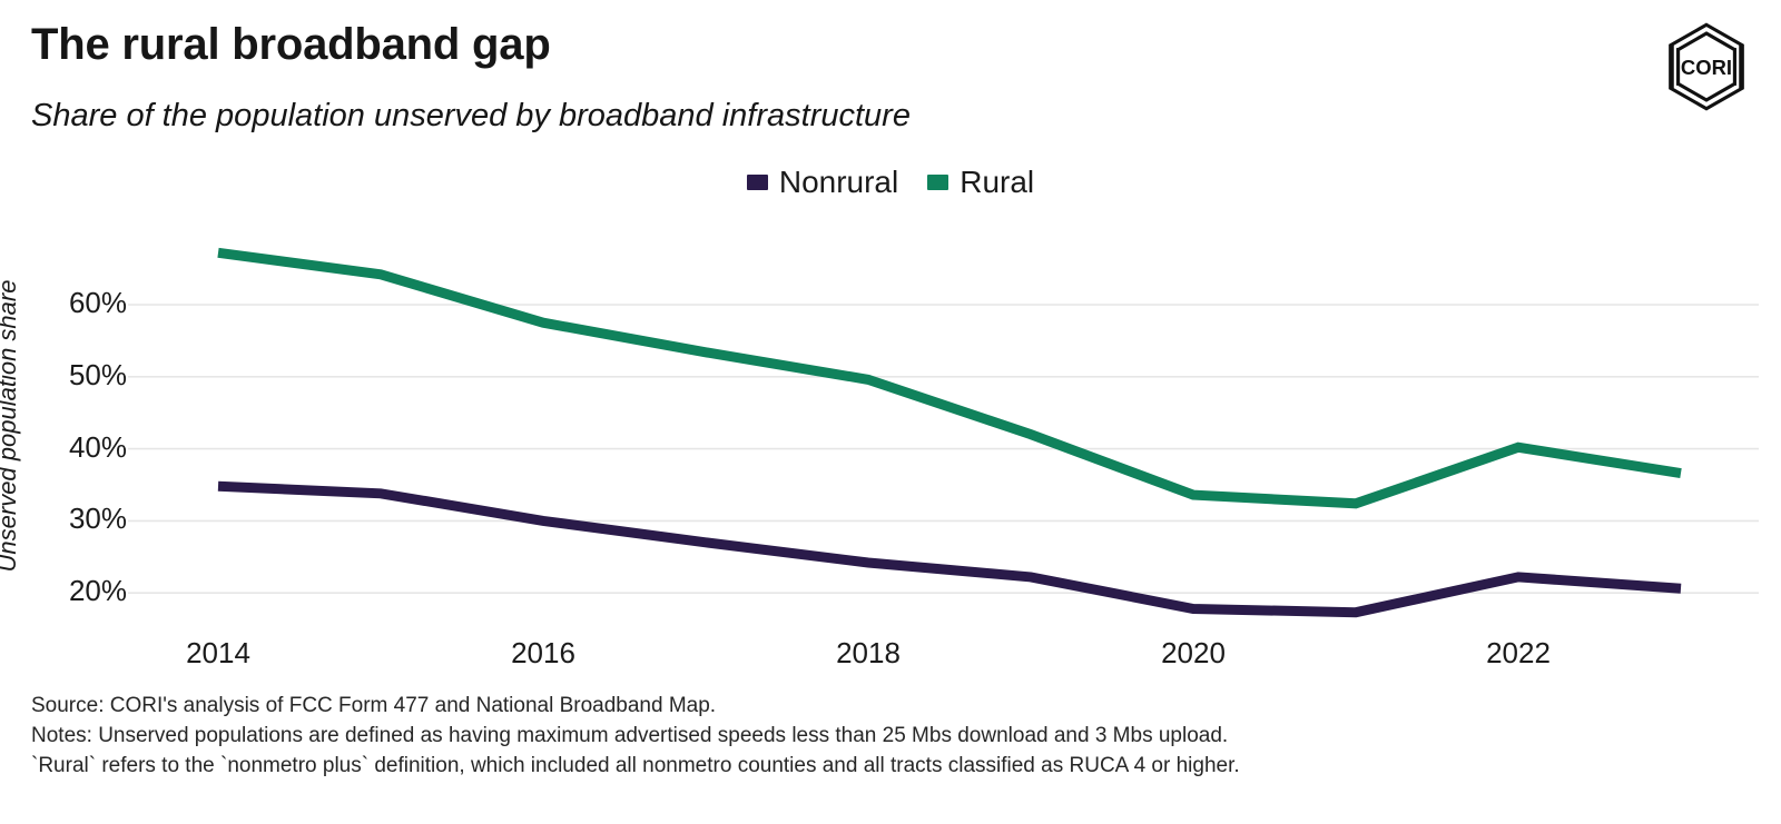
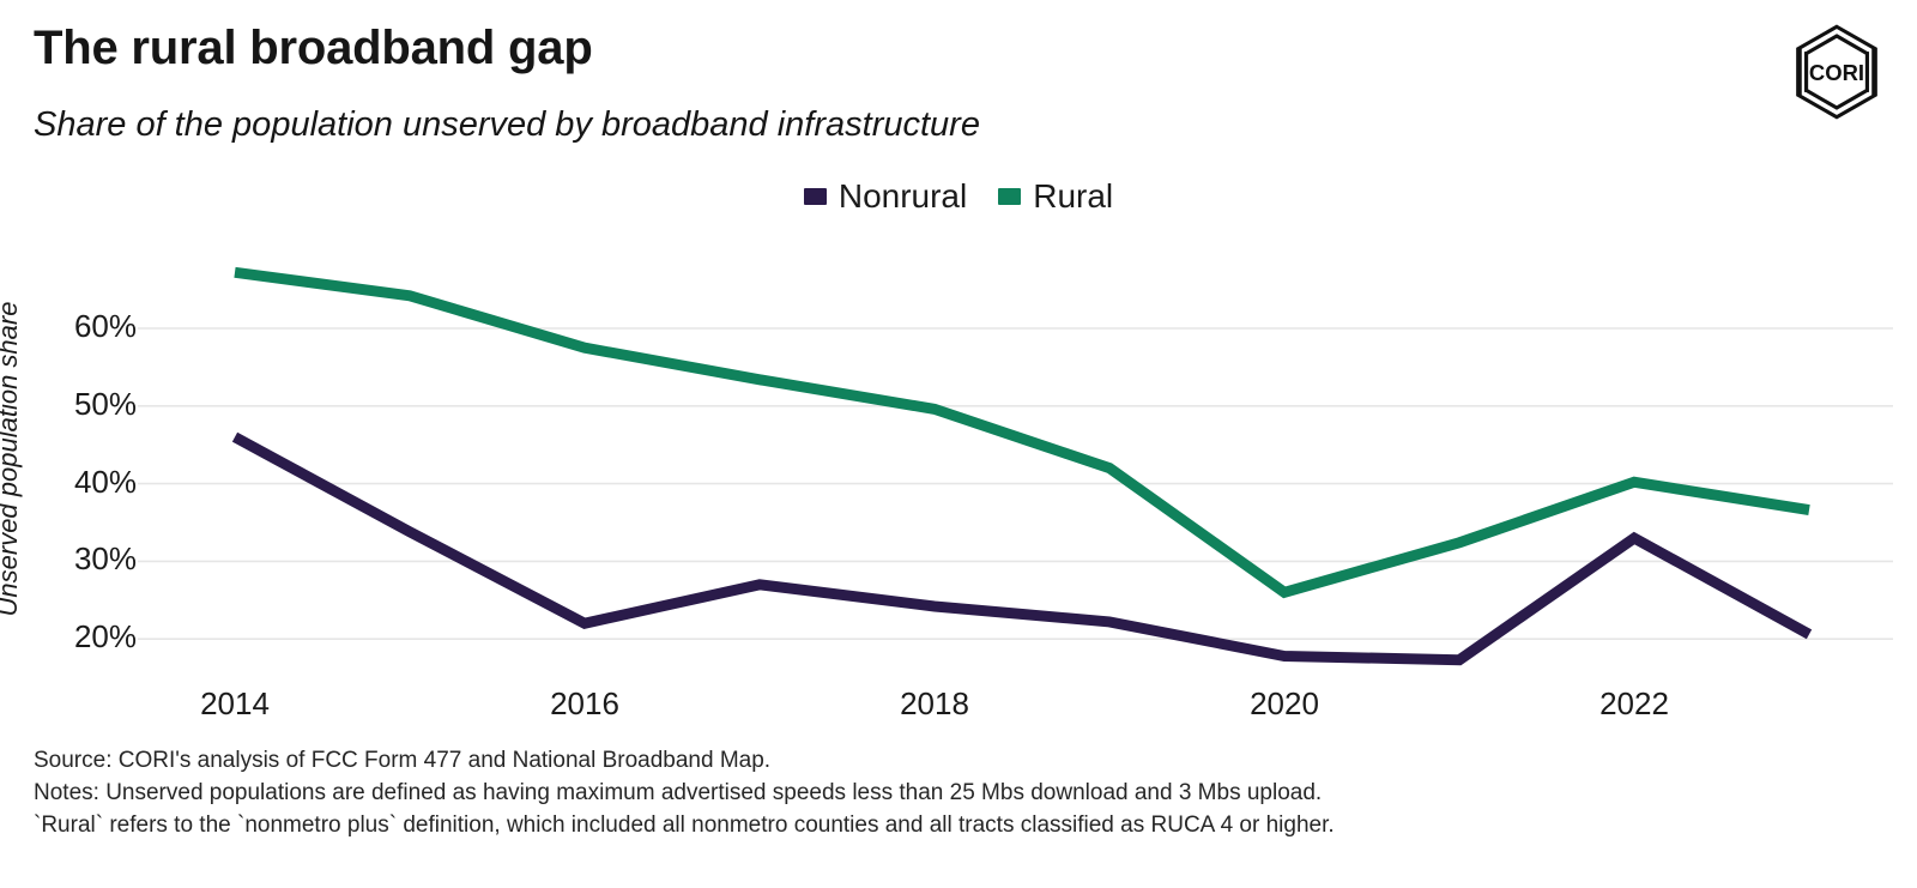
Nonrural/2014: 35% -> 46%
Nonrural/2016: 30% -> 22%
Rural/2020: 34% -> 26%
Nonrural/2022: 22% -> 33%
